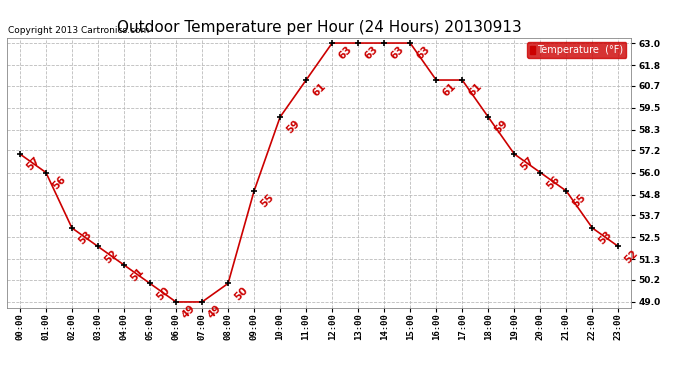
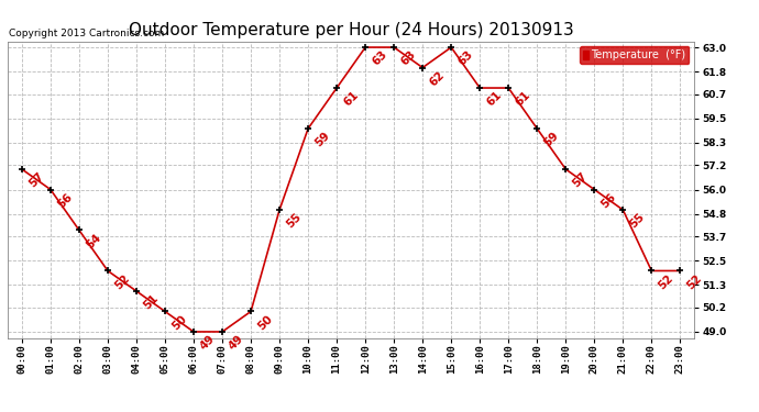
02:00: 53 -> 54
14:00: 63 -> 62
22:00: 53 -> 52
